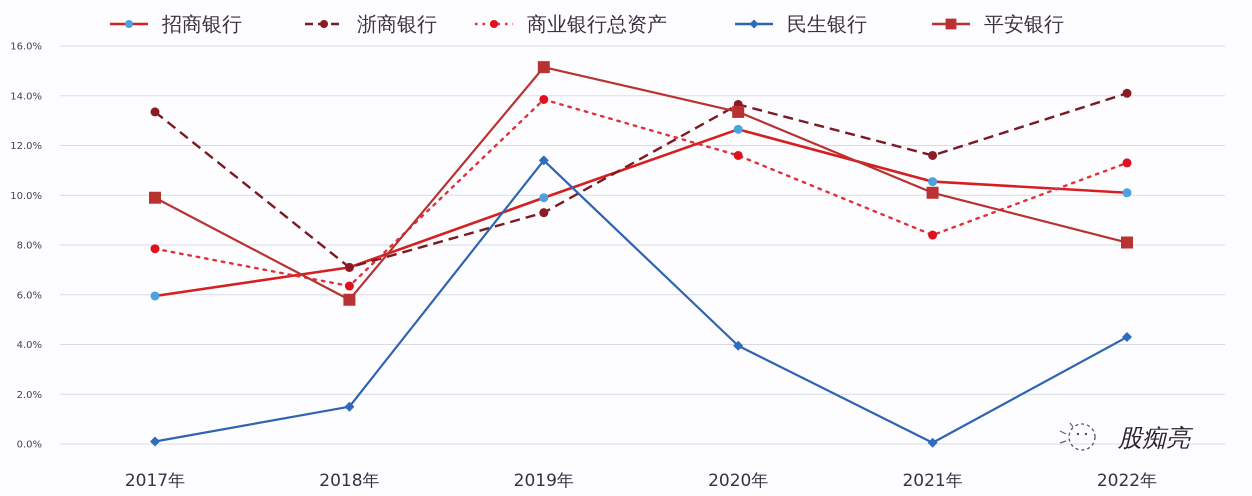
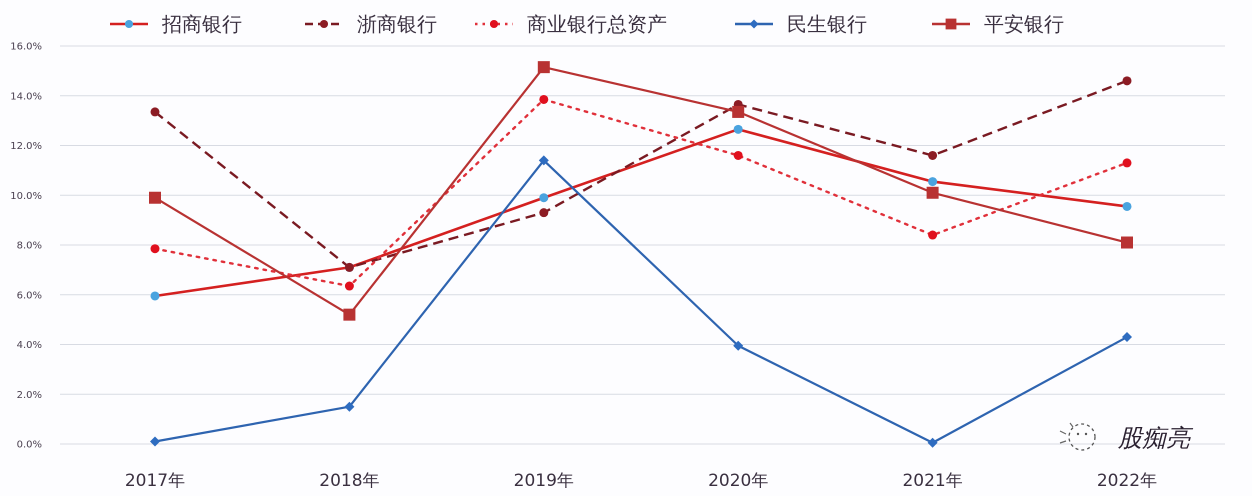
平安银行/2018年: 5.8% -> 5.2%
招商银行/2022年: 10.1% -> 9.6%
浙商银行/2022年: 14.1% -> 14.6%
